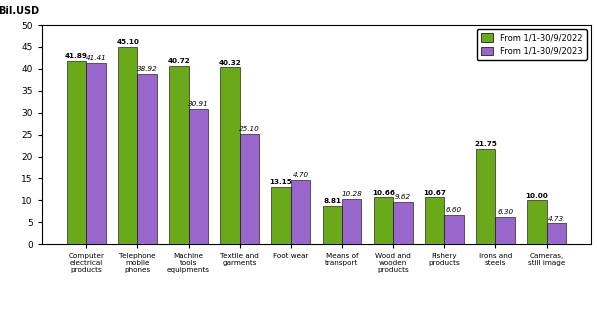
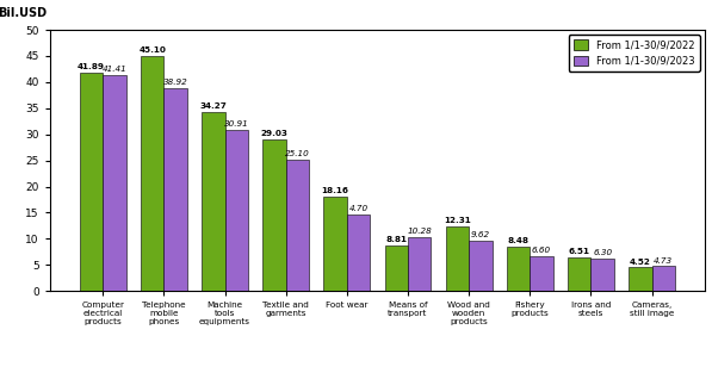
From 1/1-30/9/2022/Machine tools equipments: 40.72 -> 34.27
From 1/1-30/9/2022/Textile and garments: 40.32 -> 29.03
From 1/1-30/9/2022/Foot wear: 13.15 -> 18.16
From 1/1-30/9/2022/Wood and wooden products: 10.66 -> 12.31
From 1/1-30/9/2022/Fishery products: 10.67 -> 8.48
From 1/1-30/9/2022/Irons and steels: 21.75 -> 6.51
From 1/1-30/9/2022/Cameras, still image: 10.00 -> 4.52
